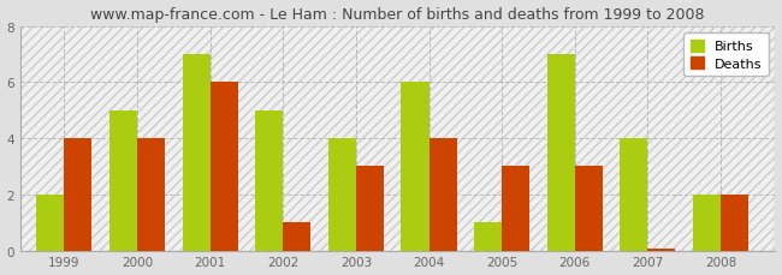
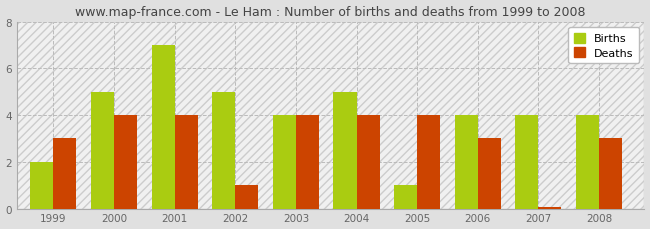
Deaths/1999: 4.00 -> 3.00
Deaths/2001: 6.00 -> 4.00
Deaths/2003: 3.00 -> 4.00
Births/2004: 6 -> 5
Deaths/2005: 3.00 -> 4.00
Births/2006: 7 -> 4
Births/2008: 2 -> 4
Deaths/2008: 2.00 -> 3.00
